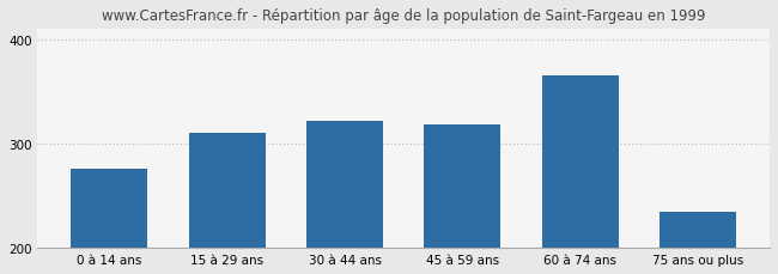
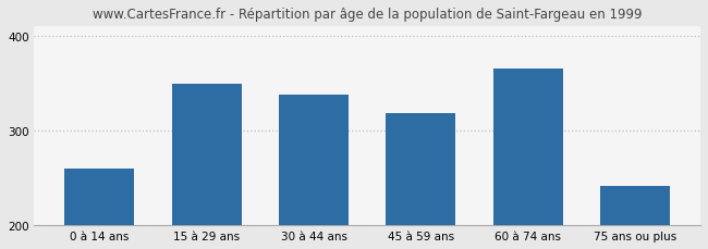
0 à 14 ans: 276 -> 260
15 à 29 ans: 311 -> 350
30 à 44 ans: 322 -> 338
75 ans ou plus: 235 -> 242
